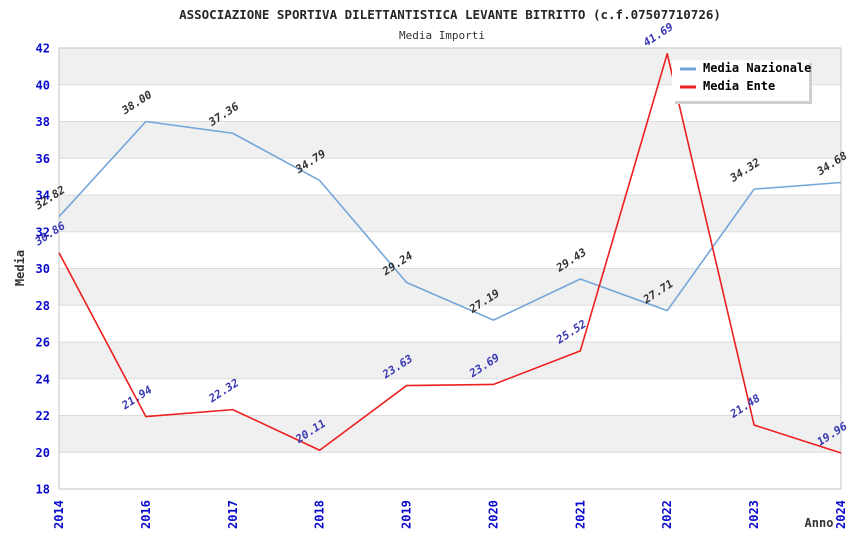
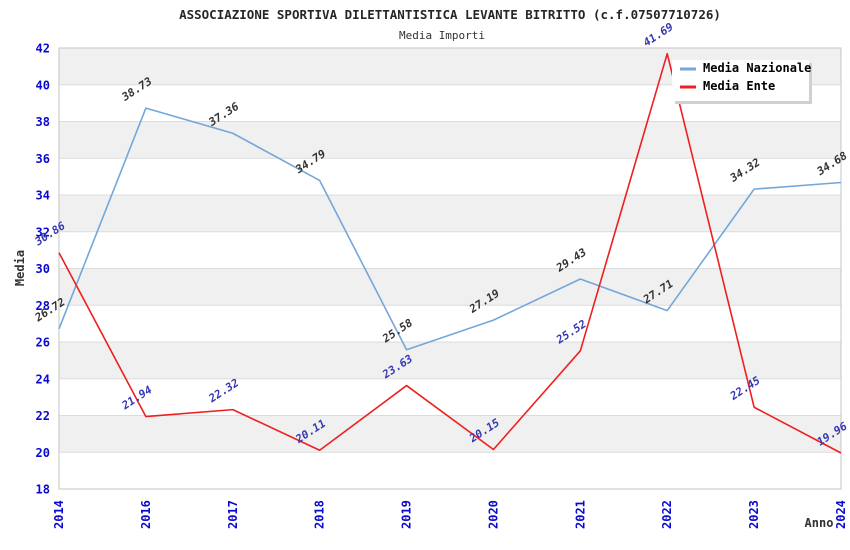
Media Nazionale/2014: 32.82 -> 26.72
Media Nazionale/2016: 38.00 -> 38.73
Media Nazionale/2019: 29.24 -> 25.58
Media Ente/2020: 23.69 -> 20.15
Media Ente/2023: 21.48 -> 22.45
